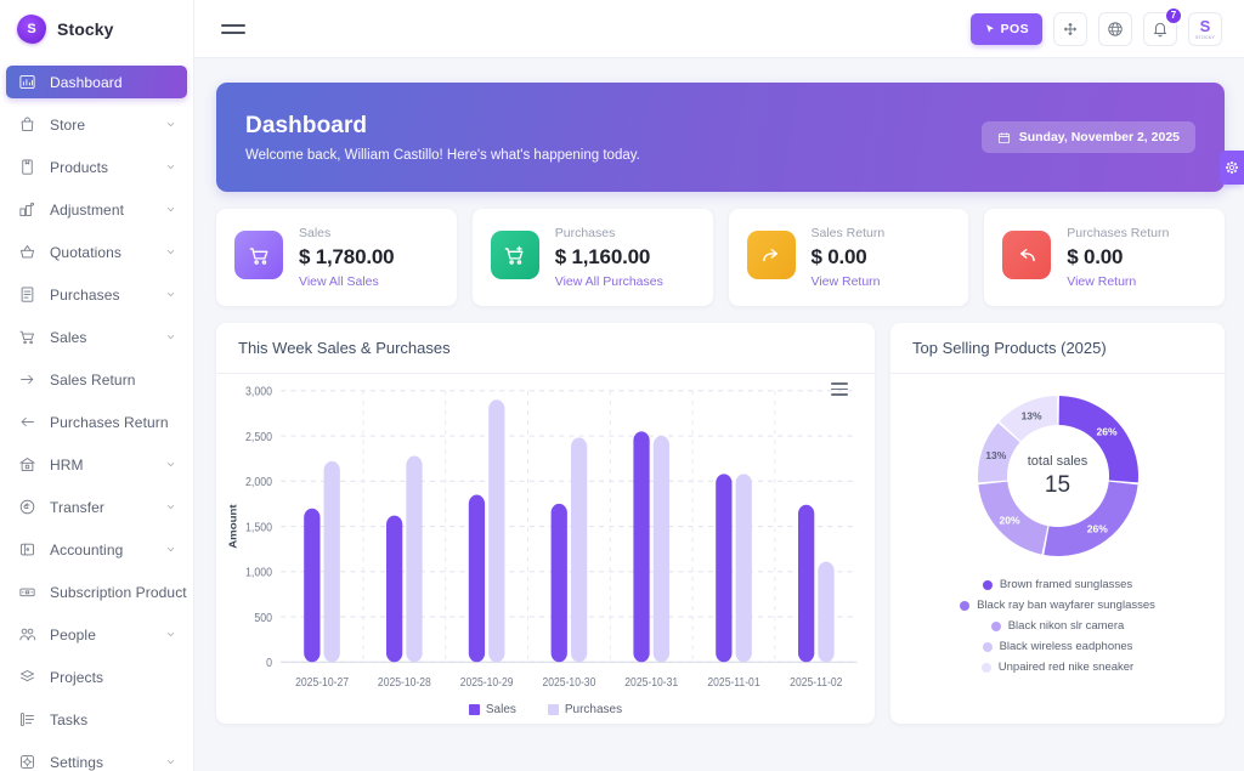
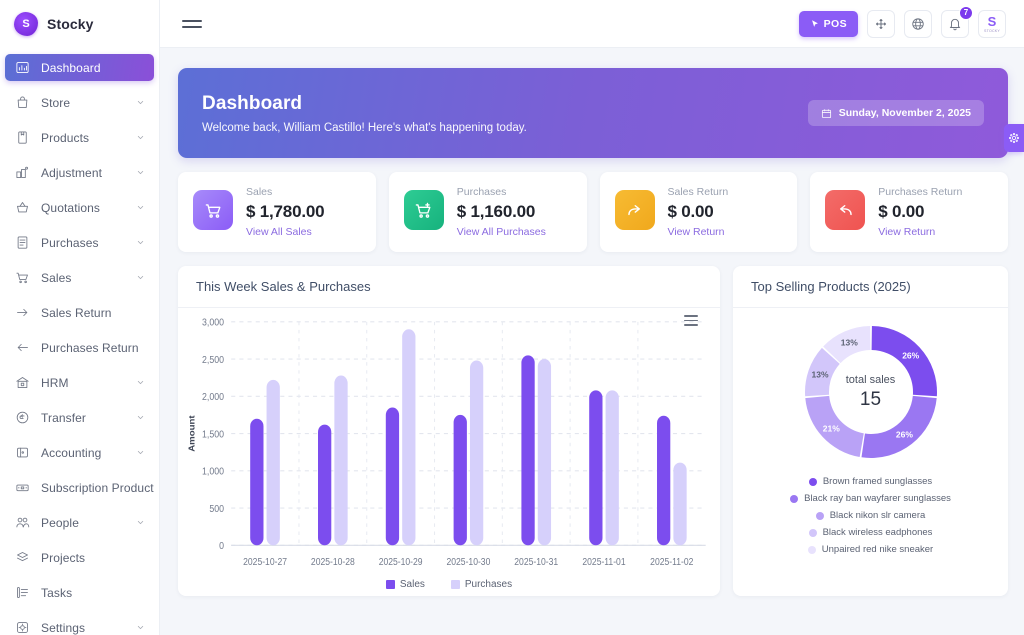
Top Selling Products (2025)/Black nikon slr camera: 20% -> 21%
